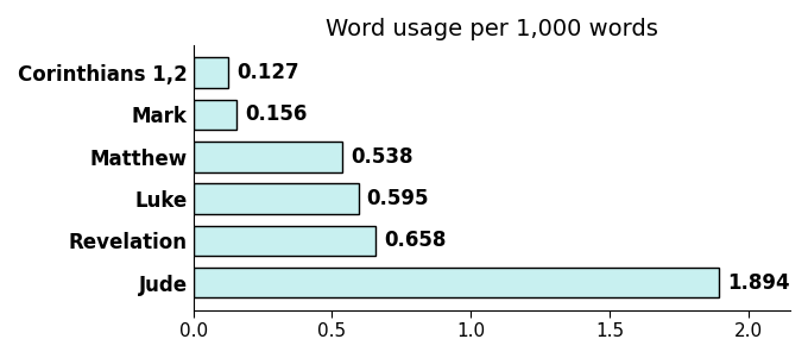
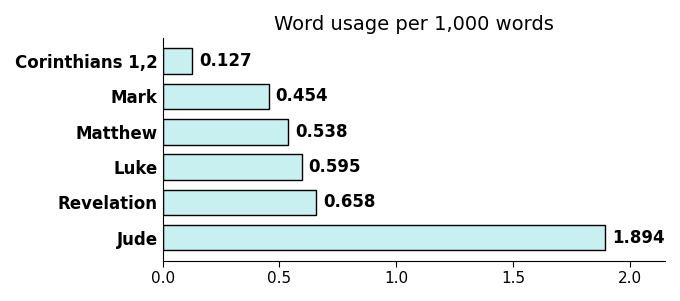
Mark: 0.156 -> 0.454
